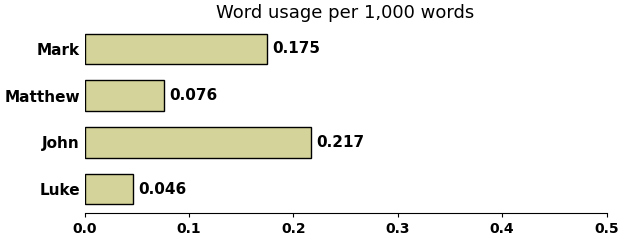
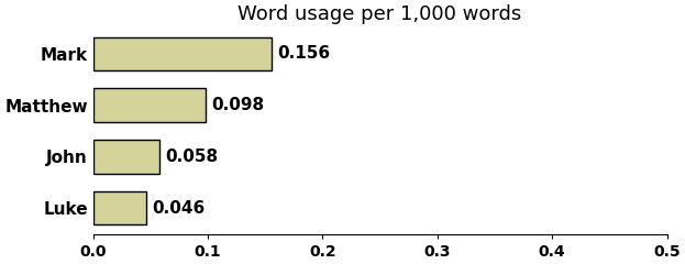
Mark: 0.175 -> 0.156
Matthew: 0.076 -> 0.098
John: 0.217 -> 0.058
